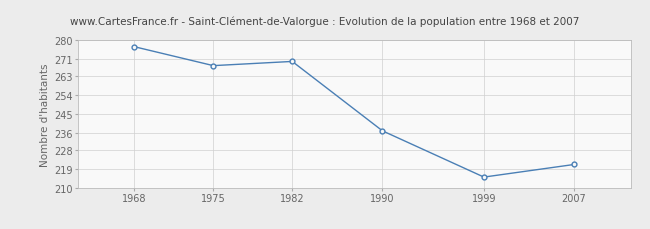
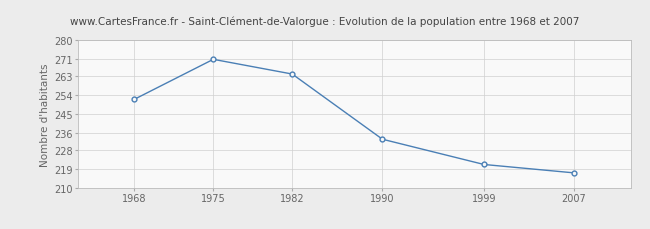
1968: 277 -> 252
1975: 268 -> 271
1982: 270 -> 264
1990: 237 -> 233
1999: 215 -> 221
2007: 221 -> 217
